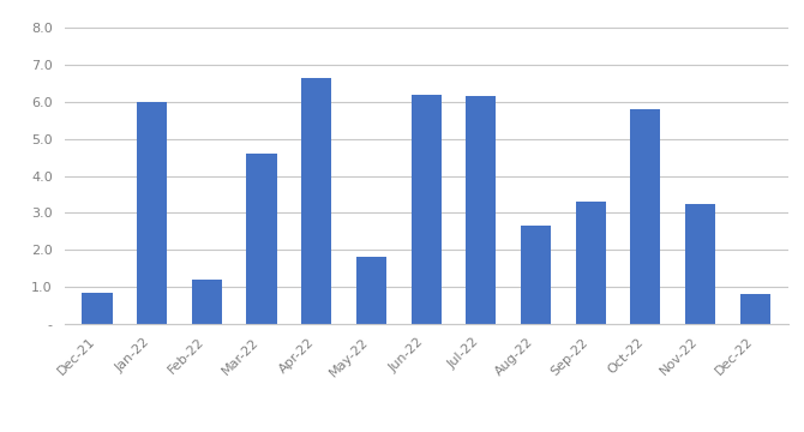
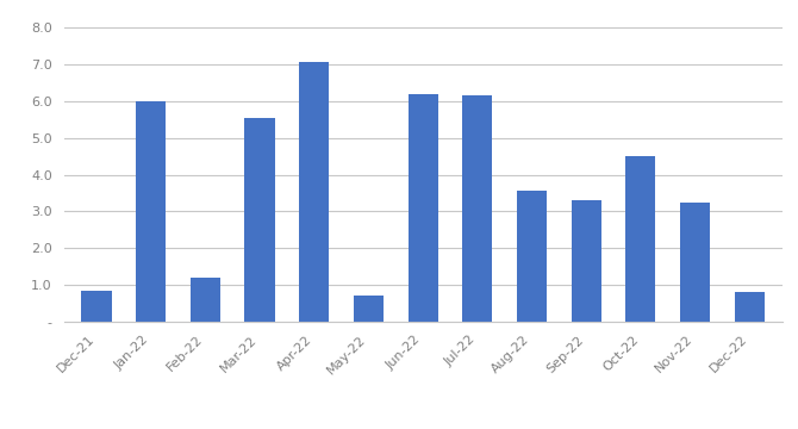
Mar-22: 4.60 -> 5.55
Apr-22: 6.65 -> 7.05
May-22: 1.80 -> 0.72
Aug-22: 2.65 -> 3.58
Oct-22: 5.80 -> 4.50
